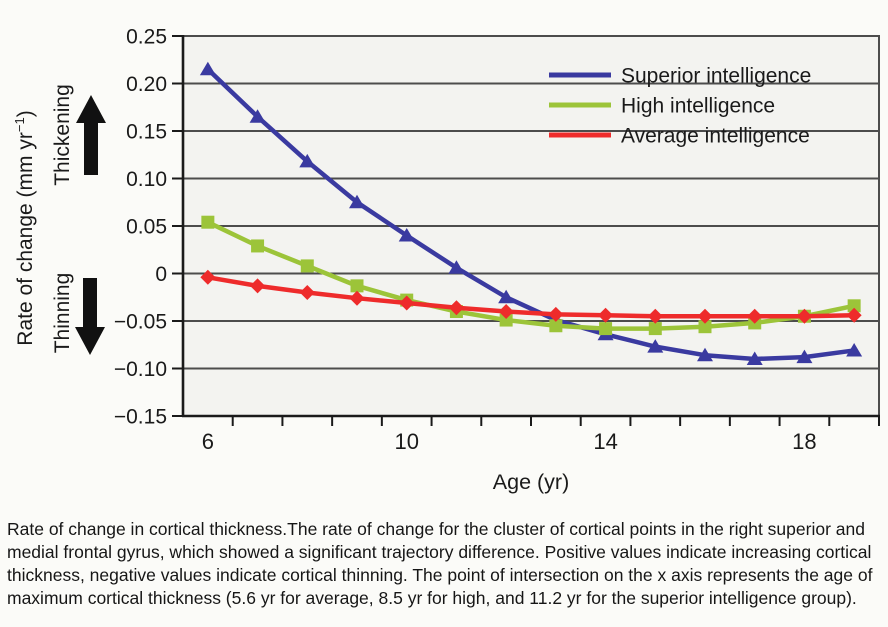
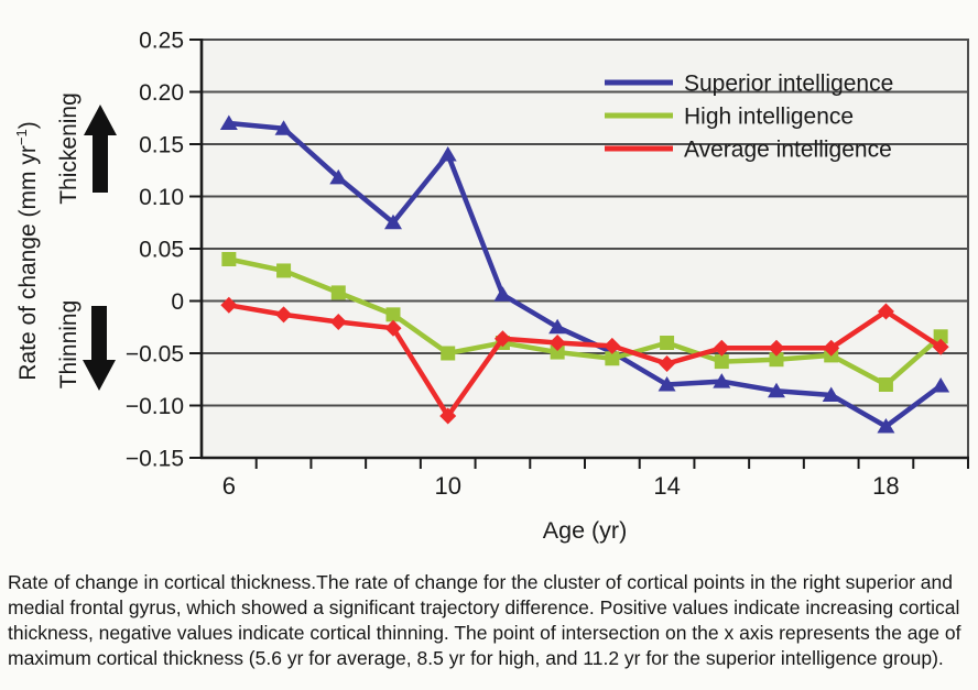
Superior intelligence/6: 0.21 -> 0.17
High intelligence/6: 0.05 -> 0.04
Superior intelligence/10: 0.04 -> 0.14
High intelligence/10: -0.03 -> -0.05
Average intelligence/10: -0.03 -> -0.11
Superior intelligence/14: -0.06 -> -0.08
High intelligence/14: -0.06 -> -0.04
Average intelligence/14: -0.04 -> -0.06
Superior intelligence/18: -0.09 -> -0.12
High intelligence/18: -0.04 -> -0.08
Average intelligence/18: -0.04 -> -0.01
